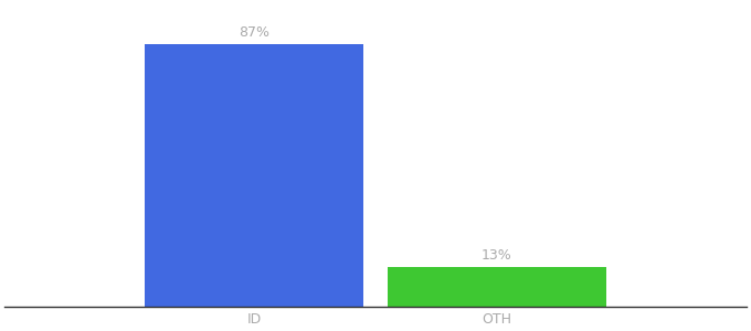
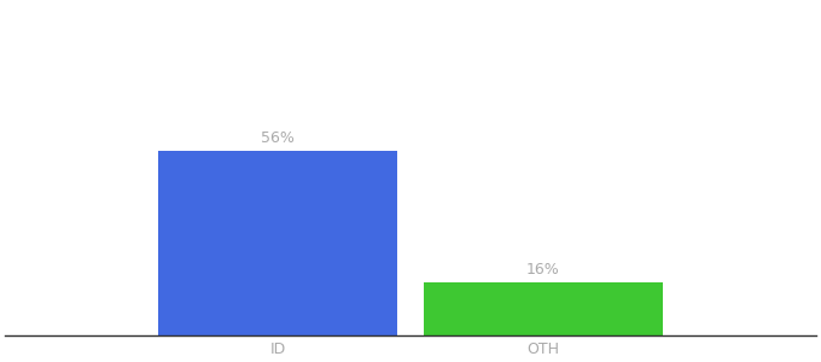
ID: 87% -> 56%
OTH: 13% -> 16%
